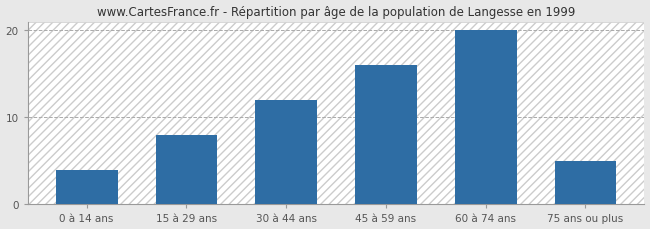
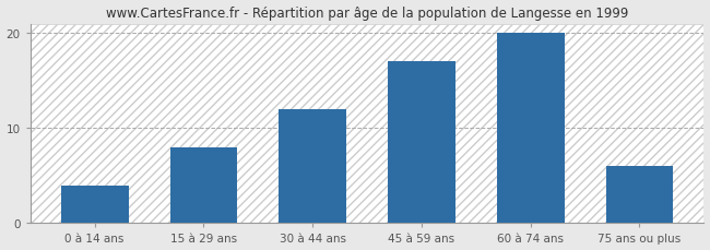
45 à 59 ans: 16 -> 17
75 ans ou plus: 5 -> 6
